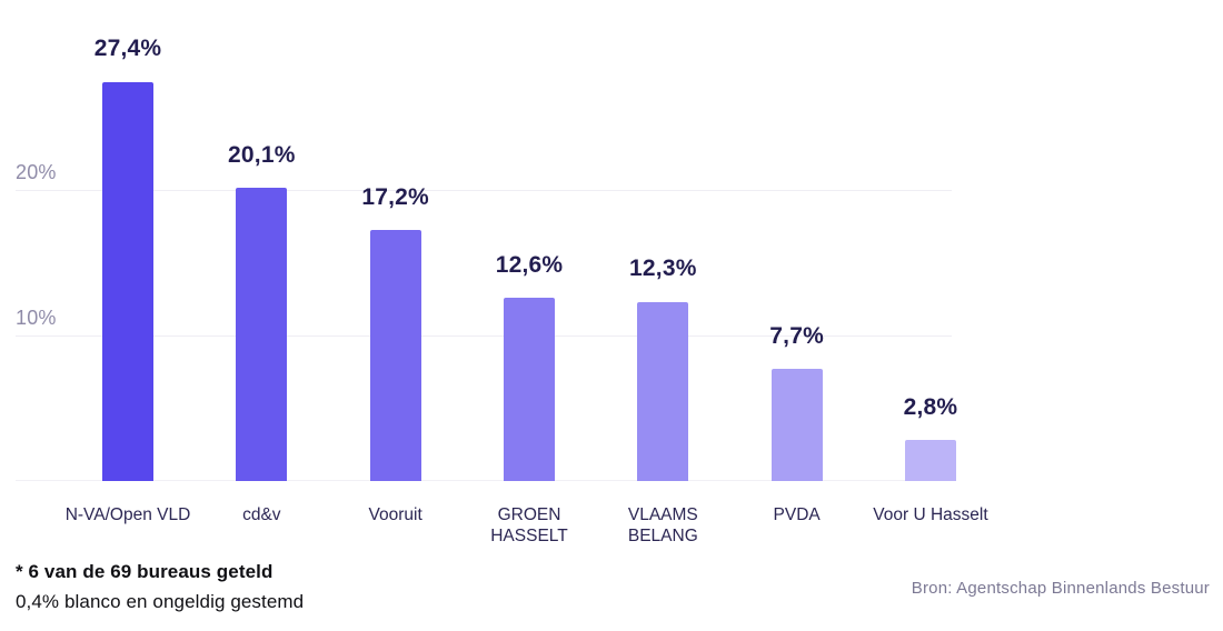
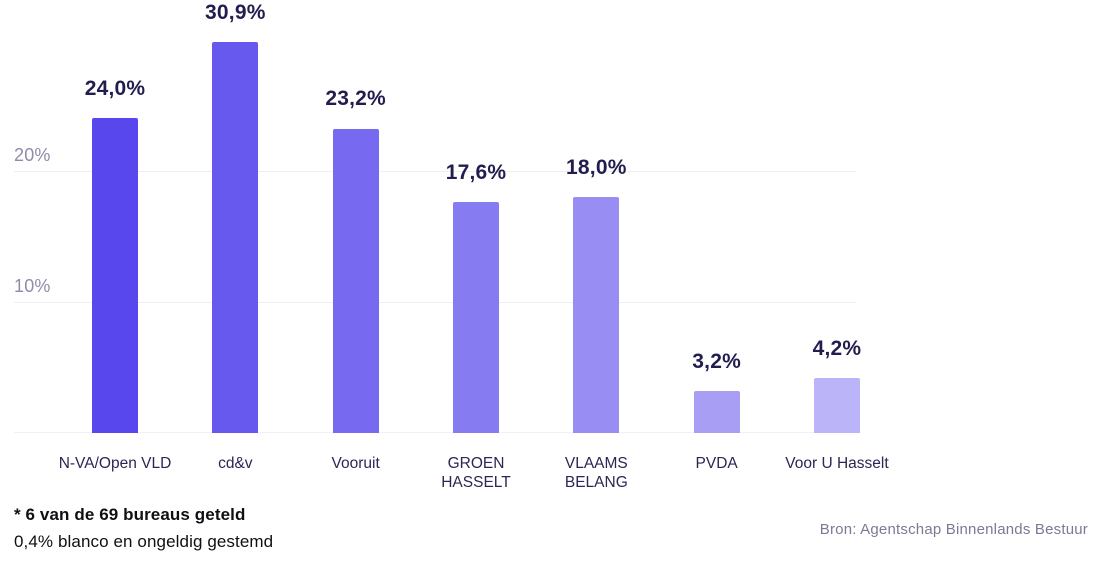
N-VA/Open VLD: 27,4% -> 24,0%
cd&v: 20,1% -> 30,9%
Vooruit: 17,2% -> 23,2%
GROEN HASSELT: 12,6% -> 17,6%
VLAAMS BELANG: 12,3% -> 18,0%
PVDA: 7,7% -> 3,2%
Voor U Hasselt: 2,8% -> 4,2%
